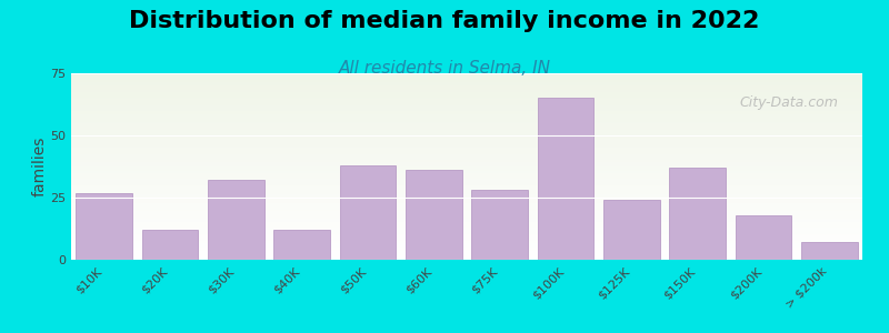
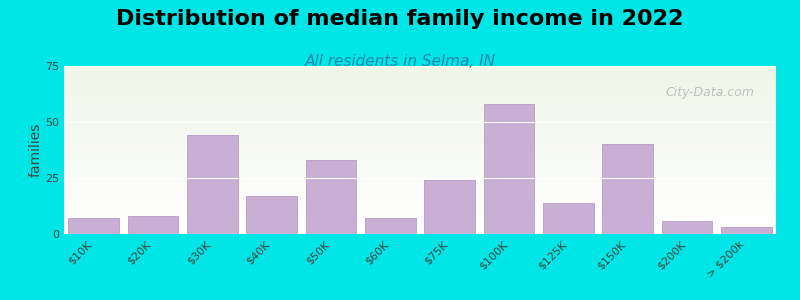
$10K: 27 -> 7
$20K: 12 -> 8
$30K: 32 -> 44
$40K: 12 -> 17
$50K: 38 -> 33
$60K: 36 -> 7
$75K: 28 -> 24
$100K: 65 -> 58
$125K: 24 -> 14
$150K: 37 -> 40
$200K: 18 -> 6
> $200k: 7 -> 3
